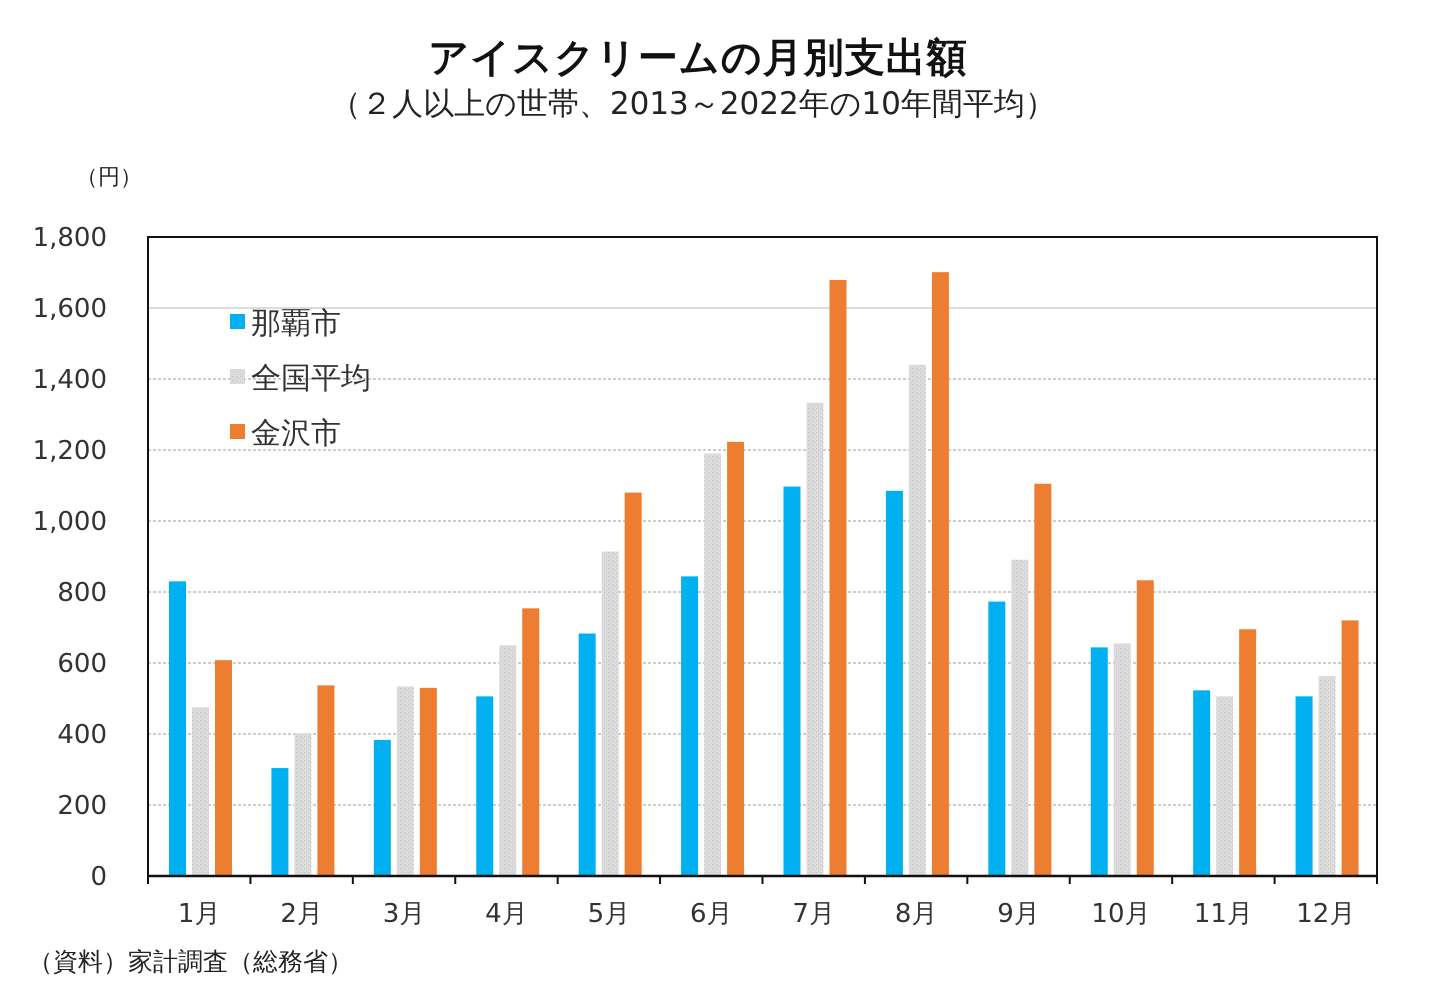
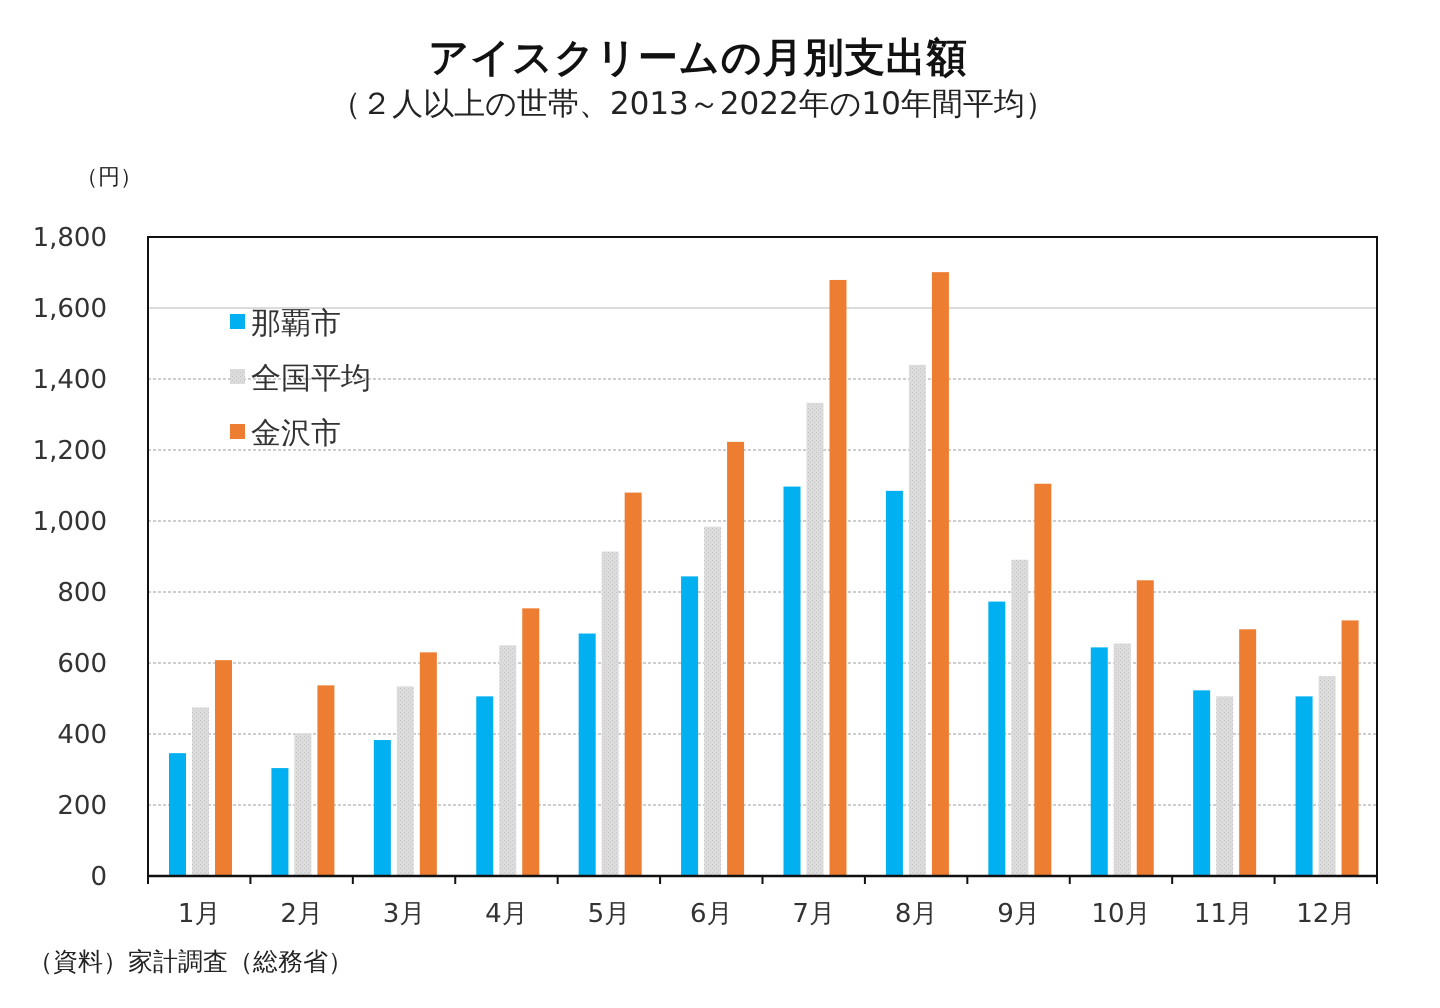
那覇市/1月: 830 -> 350
金沢市/3月: 530 -> 630
全国平均/6月: 1190 -> 980
